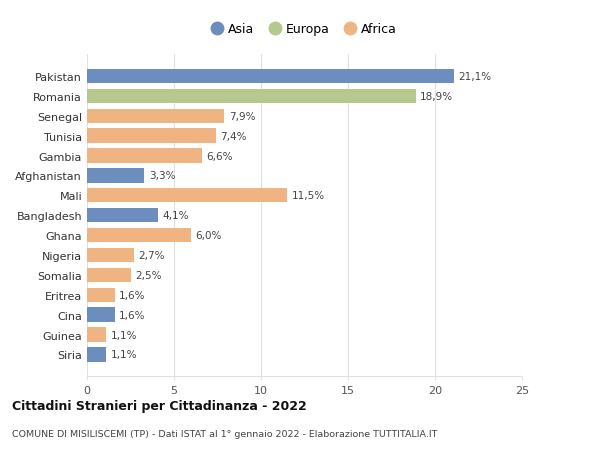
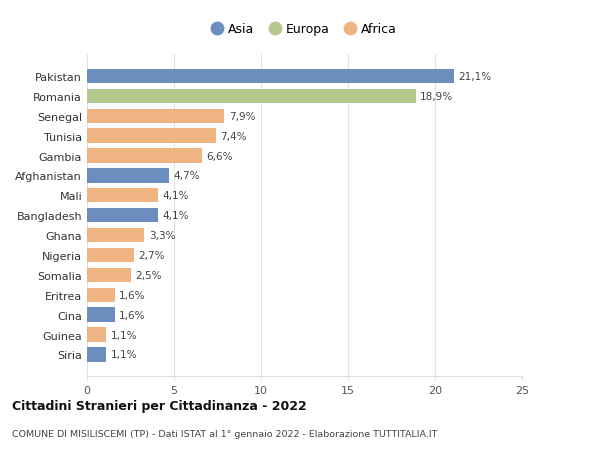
Afghanistan: 3,3% -> 4,7%
Mali: 11,5% -> 4,1%
Ghana: 6,0% -> 3,3%
